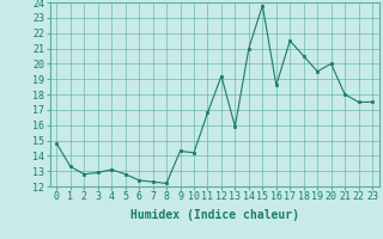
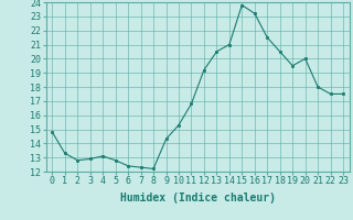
10: 14.2 -> 15.3
13: 15.9 -> 20.5
16: 18.6 -> 23.2
